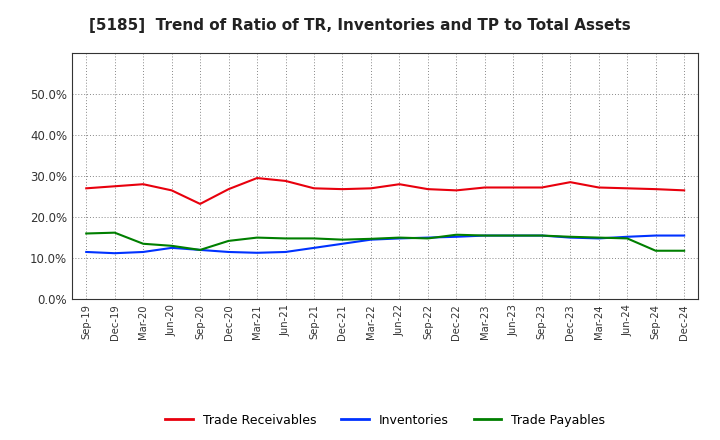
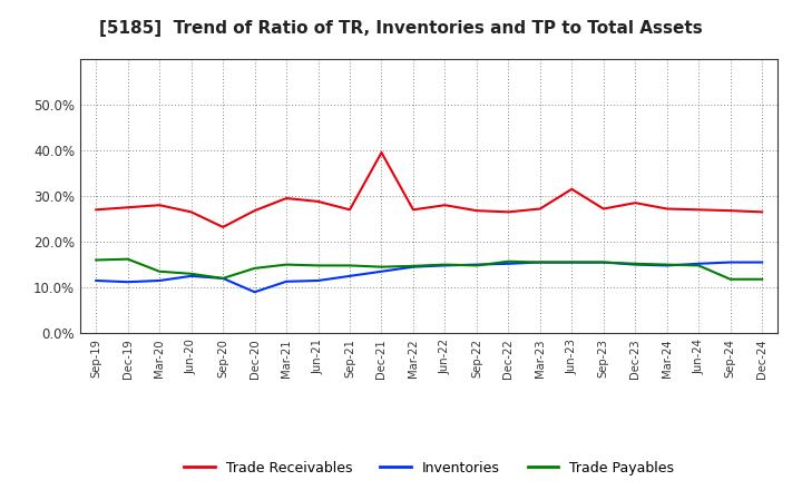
Inventories/Dec-20: 11.5% -> 9.0%
Trade Receivables/Dec-21: 26.8% -> 39.5%
Trade Receivables/Jun-23: 27.2% -> 31.5%
